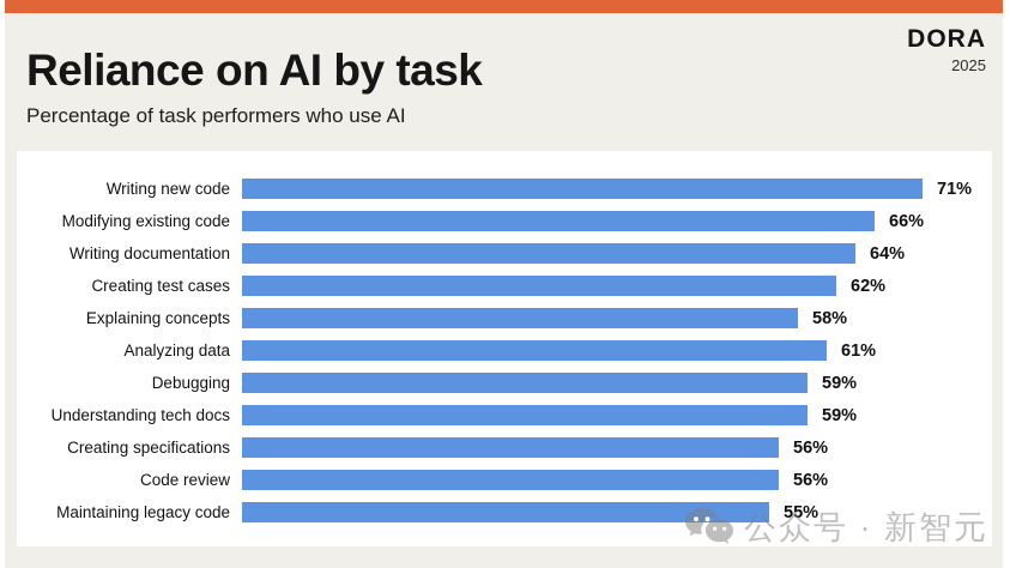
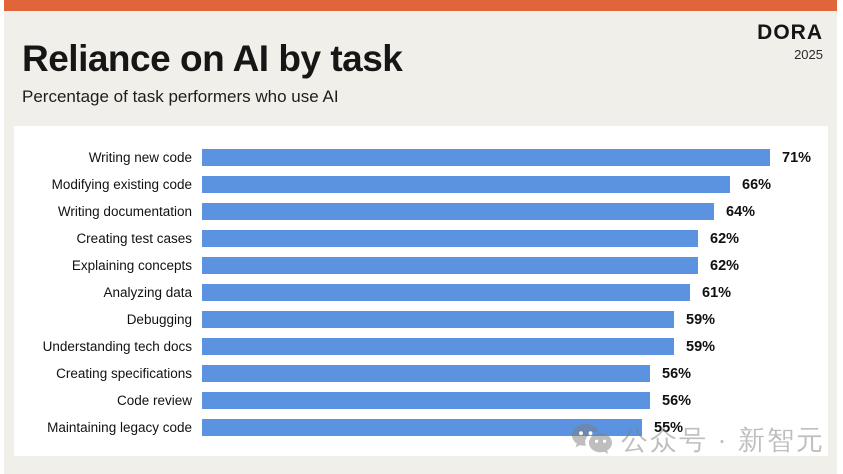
Explaining concepts: 58% -> 62%
